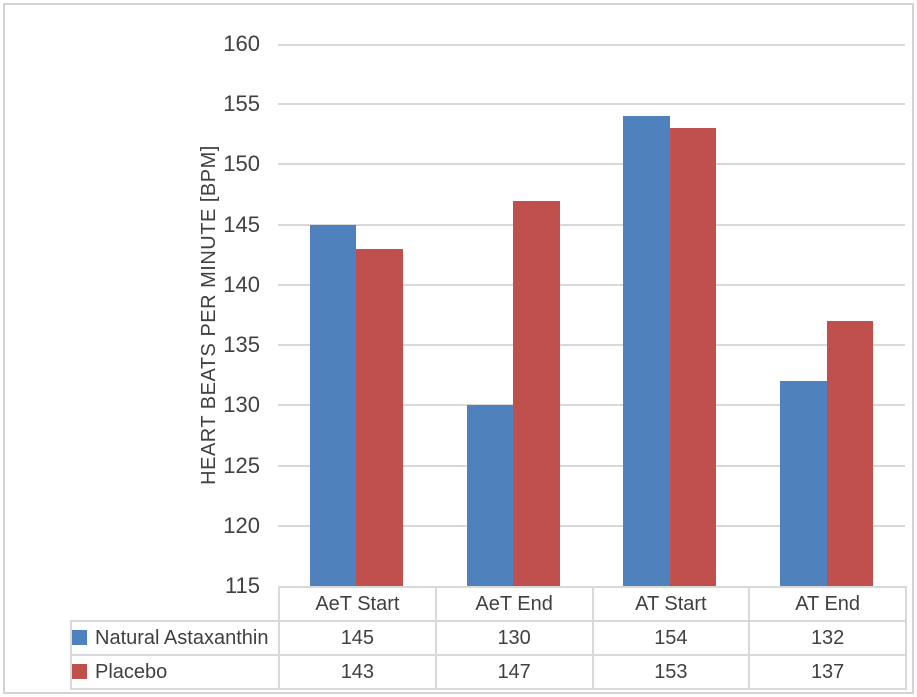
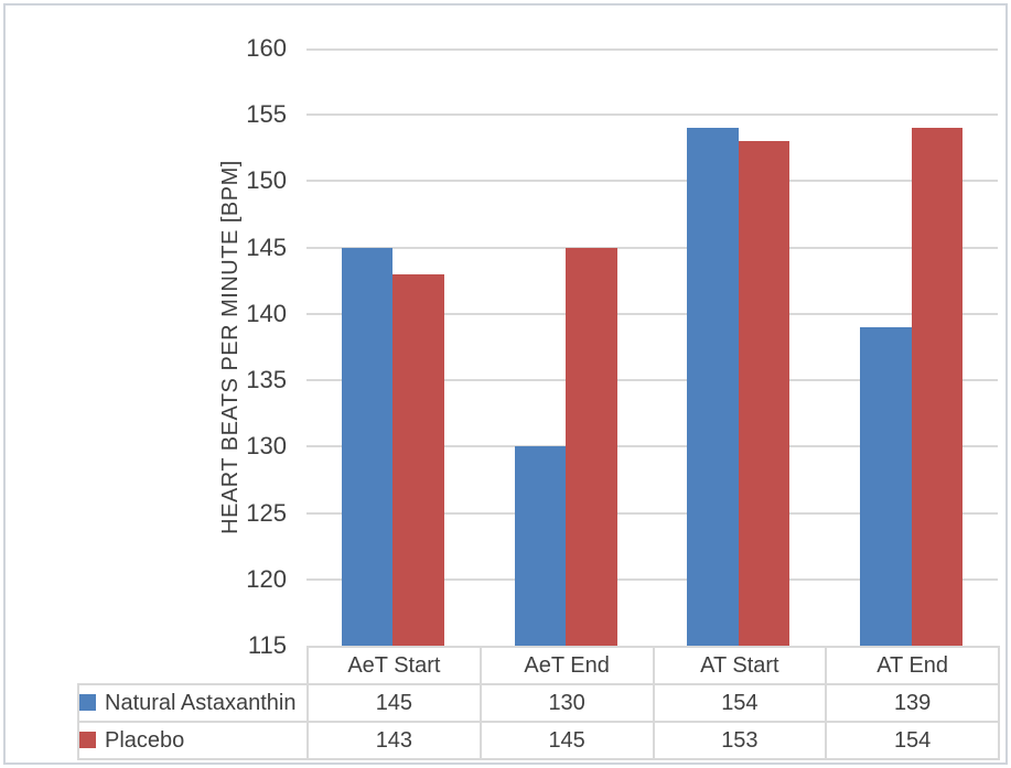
Placebo/AeT End: 147 -> 145
Natural Astaxanthin/AT End: 132 -> 139
Placebo/AT End: 137 -> 154
